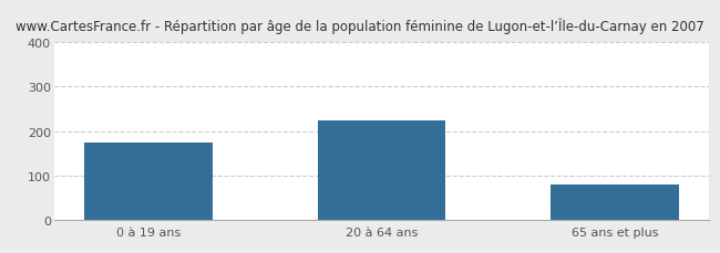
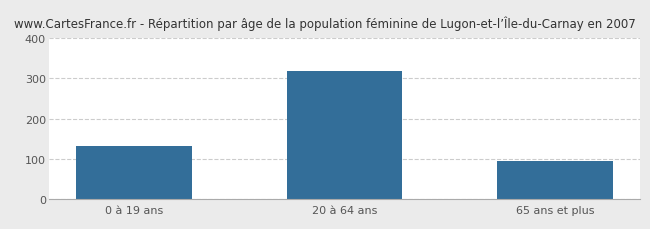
0 à 19 ans: 175 -> 132
20 à 64 ans: 225 -> 318
65 ans et plus: 80 -> 95
